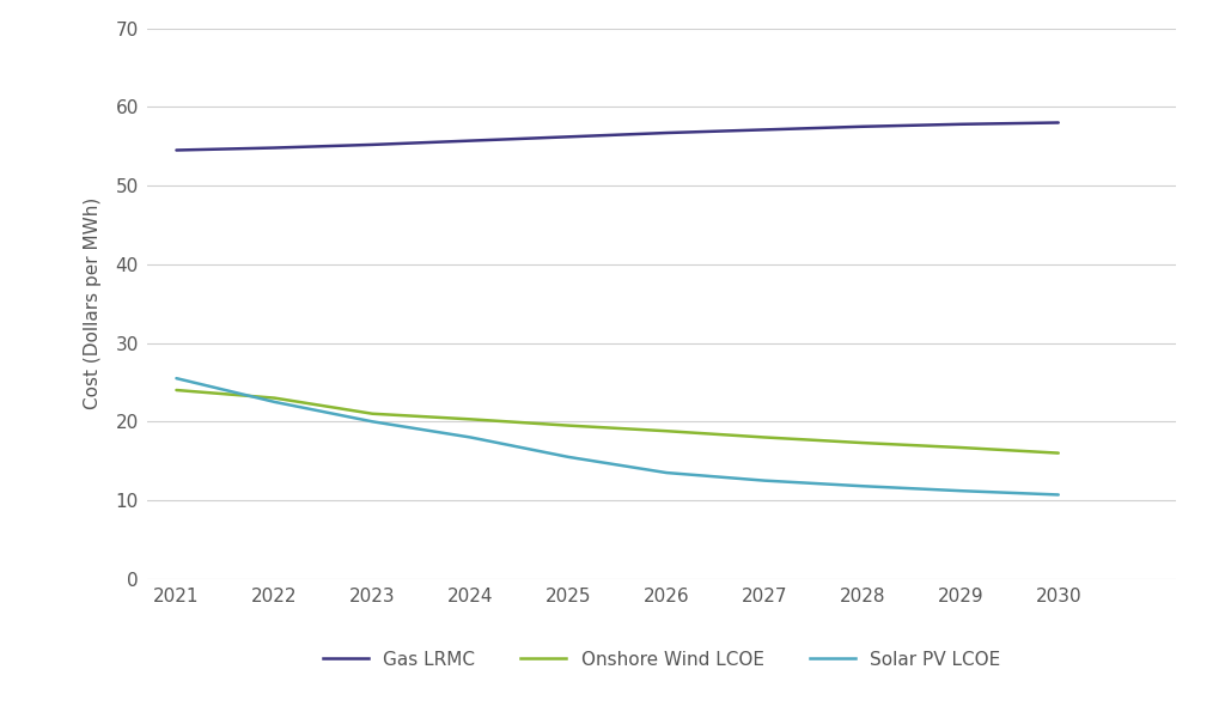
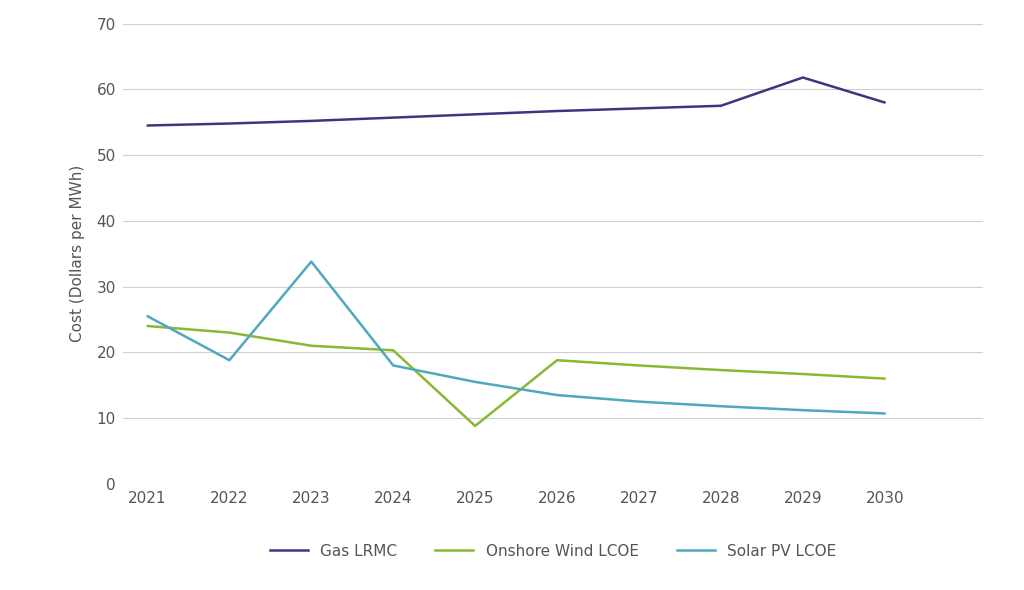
Solar PV LCOE/2022: 22.5 -> 18.8
Solar PV LCOE/2023: 20.0 -> 33.8
Onshore Wind LCOE/2025: 19.5 -> 8.8
Gas LRMC/2029: 57.8 -> 61.8
